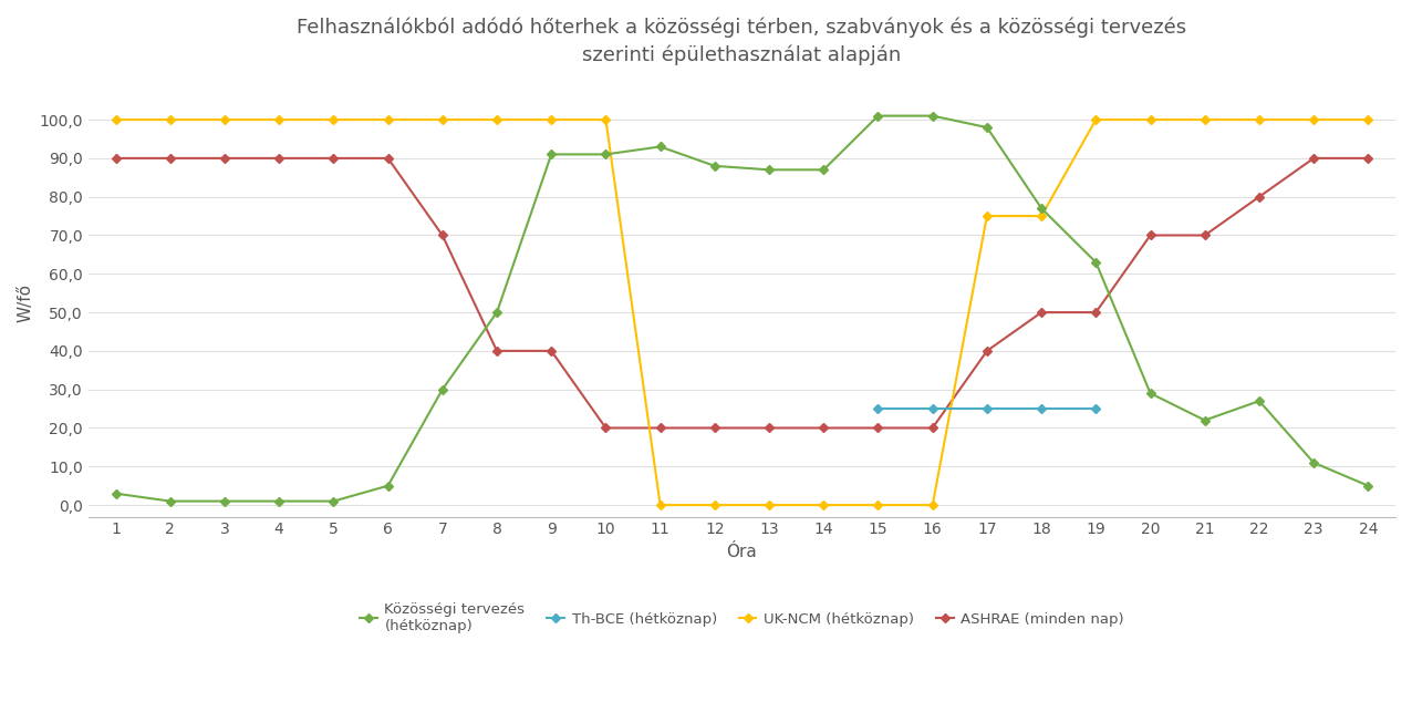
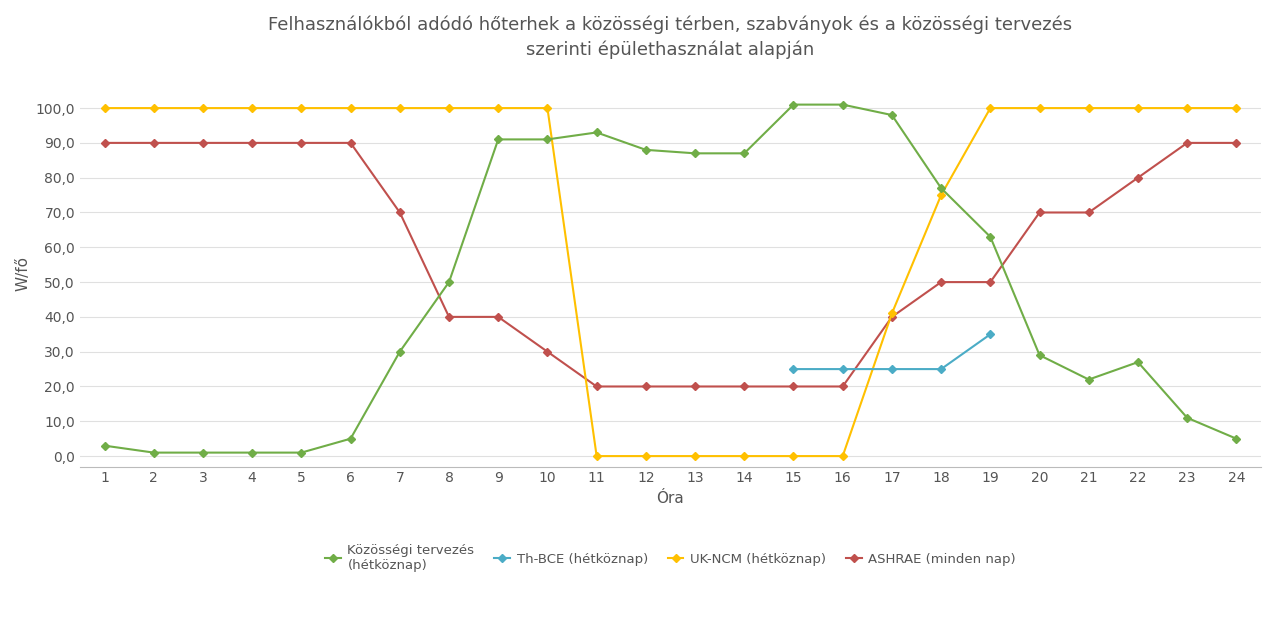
ASHRAE (minden nap)/10: 20 -> 30
UK-NCM (hétköznap)/17: 75 -> 41
Th-BCE (hétköznap)/19: 25 -> 35
